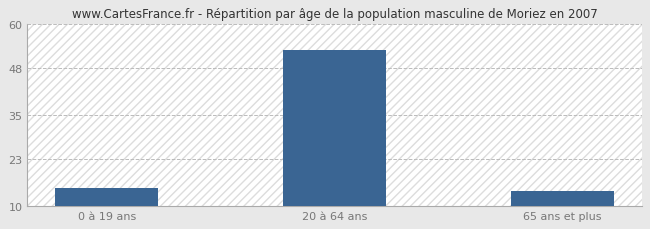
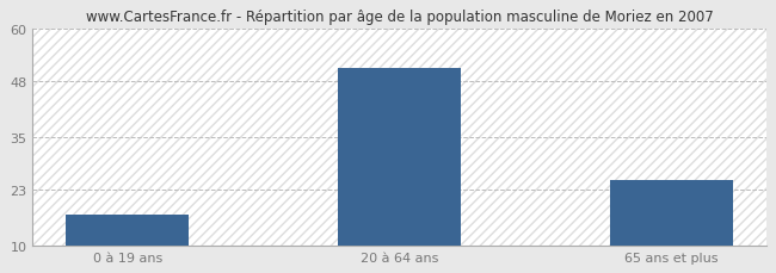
0 à 19 ans: 15 -> 17
20 à 64 ans: 53 -> 51
65 ans et plus: 14 -> 25
